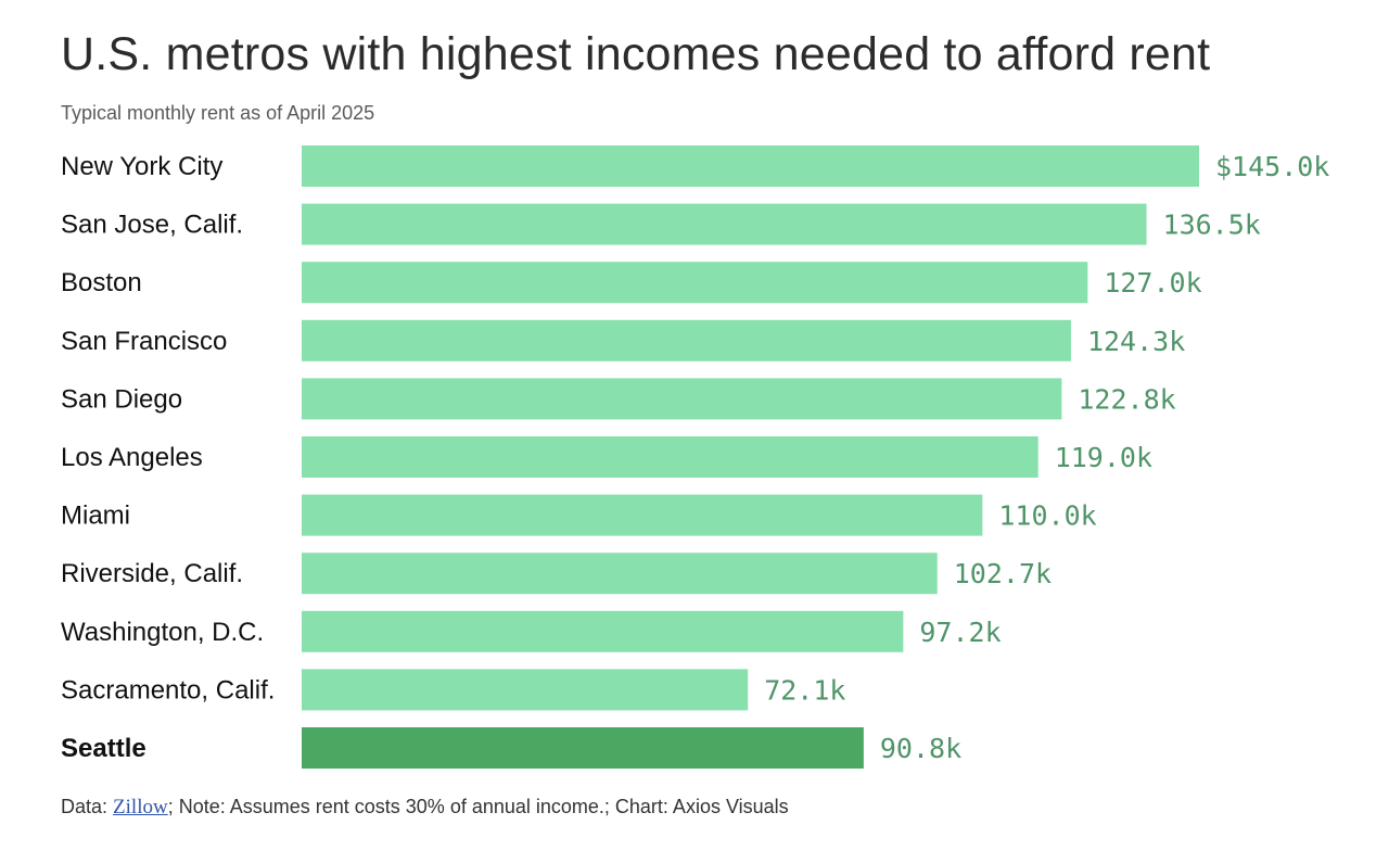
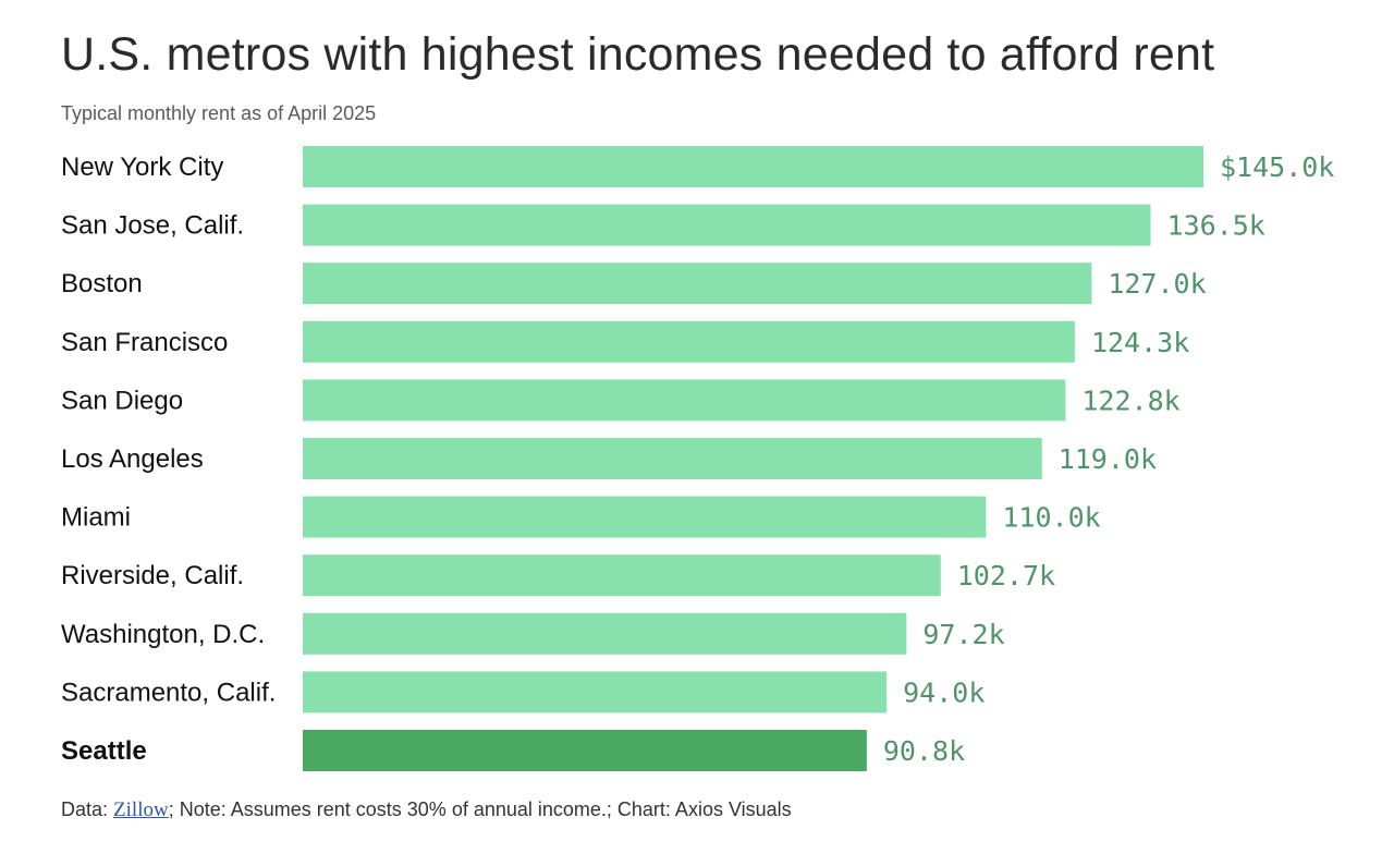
Sacramento, Calif.: 72.1k -> 94.0k
